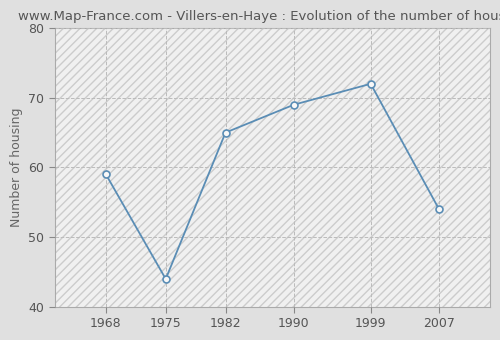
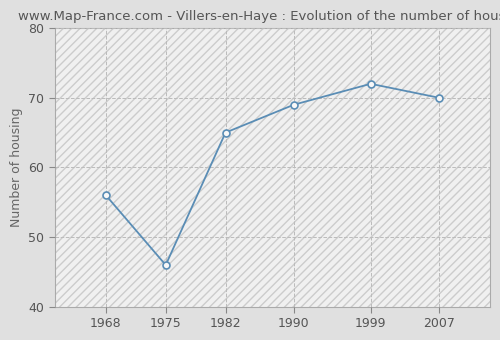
1968: 59 -> 56
1975: 44 -> 46
2007: 54 -> 70
